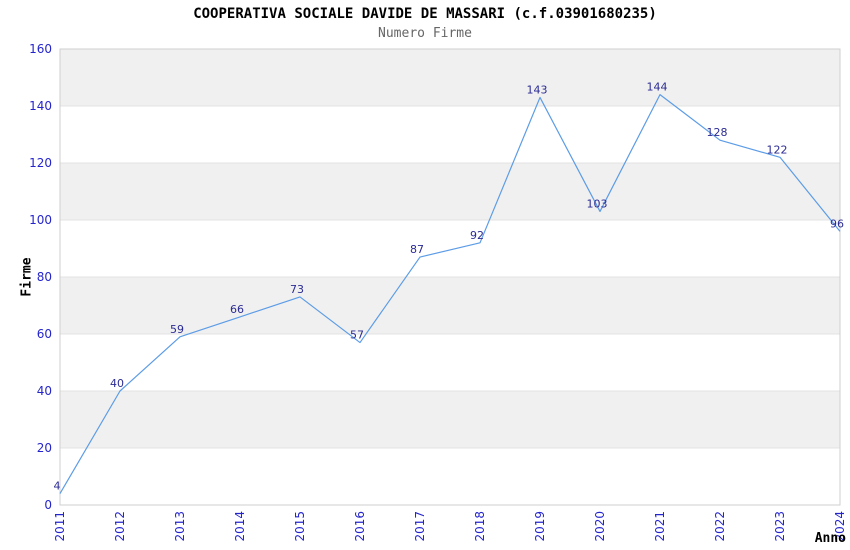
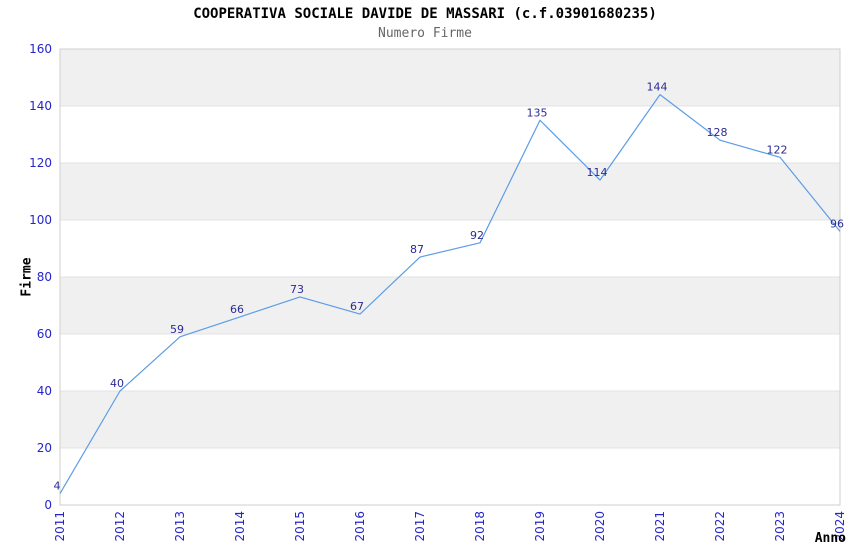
2016: 57 -> 67
2019: 143 -> 135
2020: 103 -> 114
